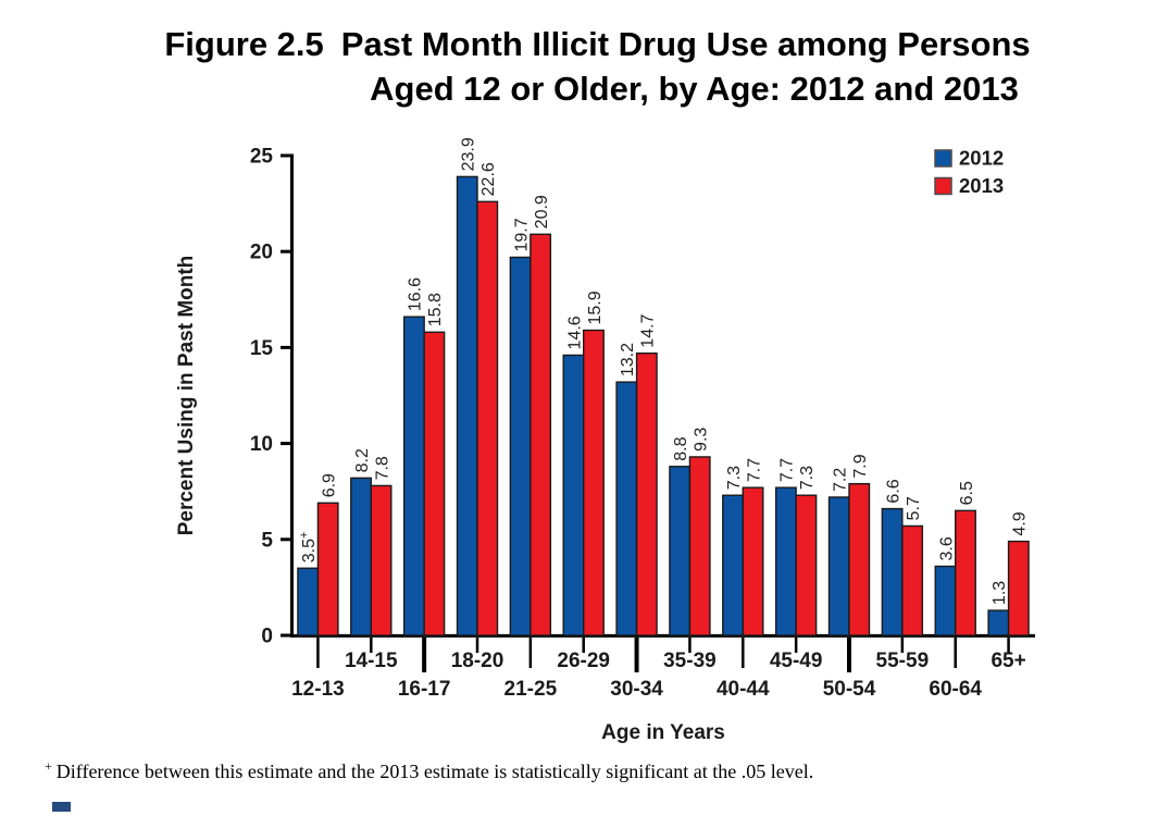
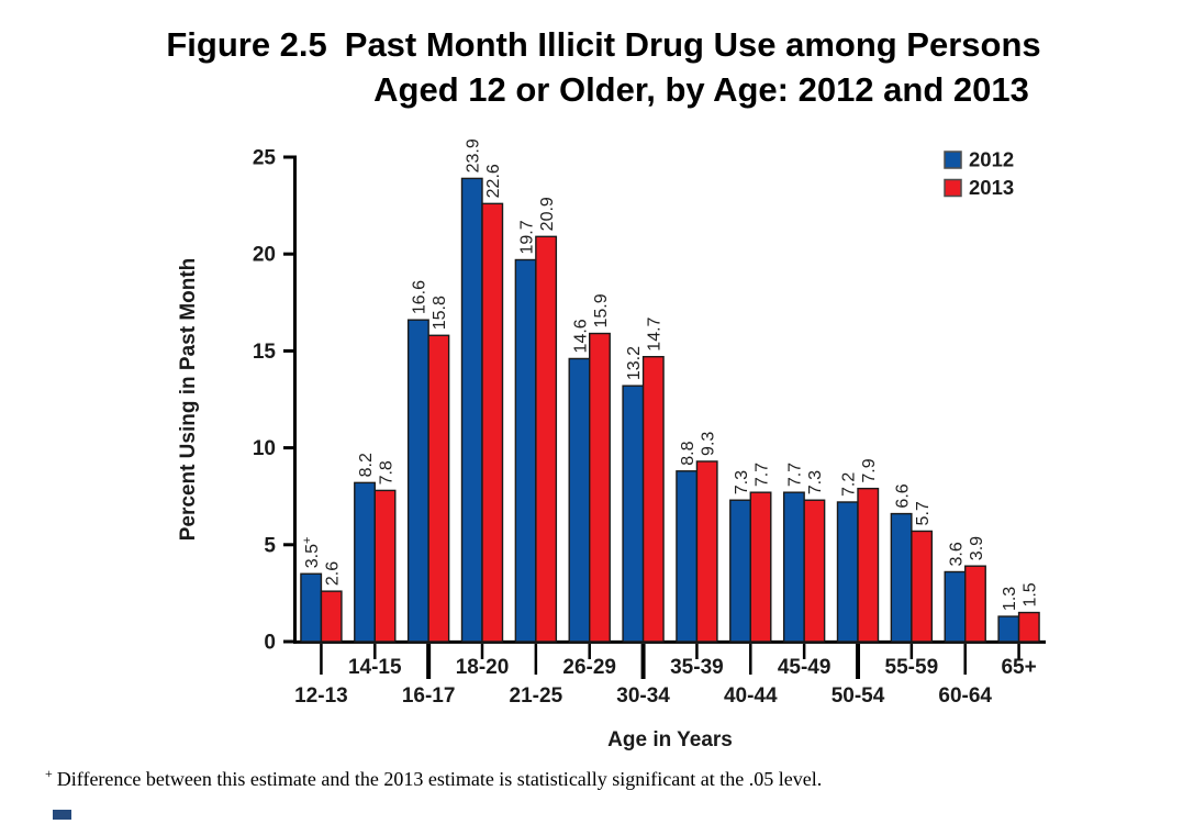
2013/12-13: 6.9 -> 2.6
2013/60-64: 6.5 -> 3.9
2013/65+: 4.9 -> 1.5
